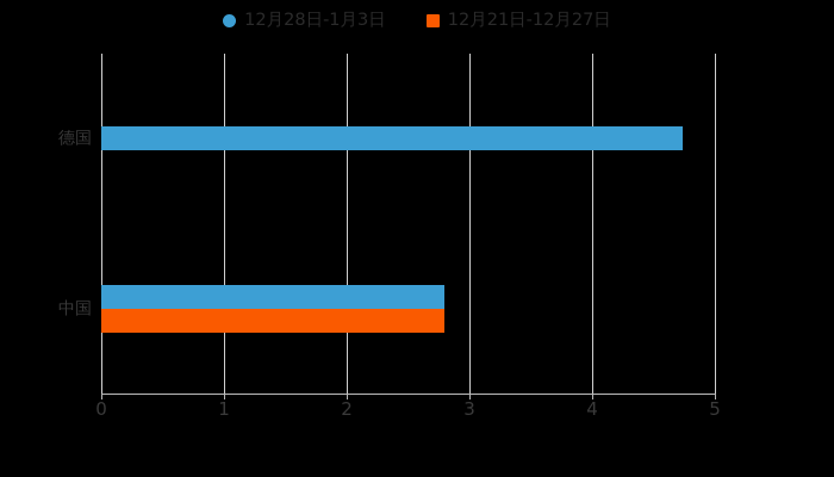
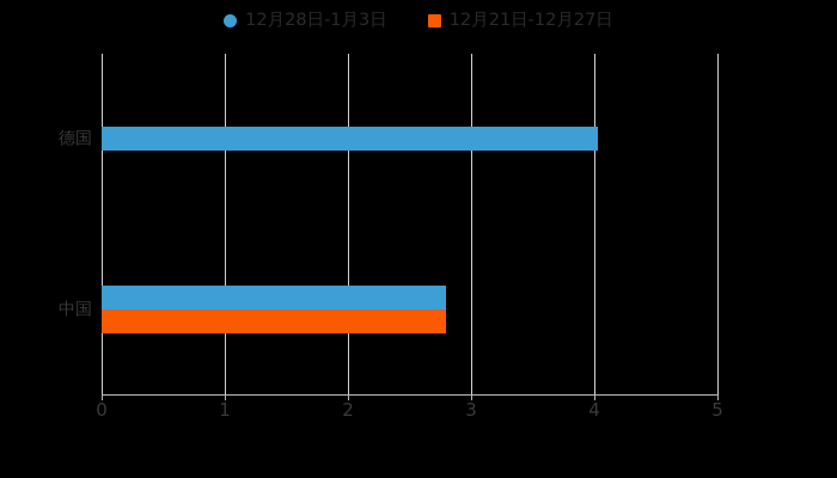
12月28日-1月3日/德国: 4.74 -> 4.03
